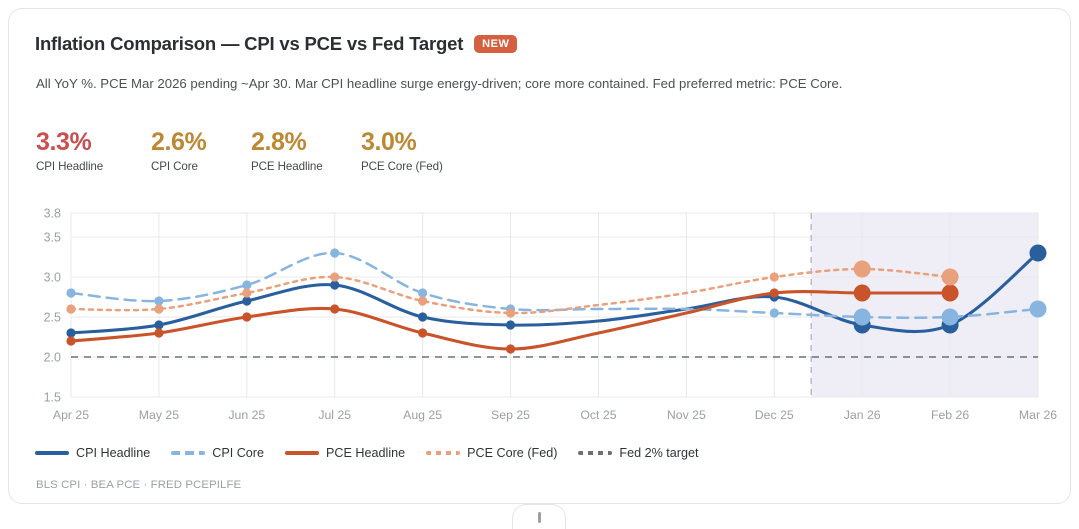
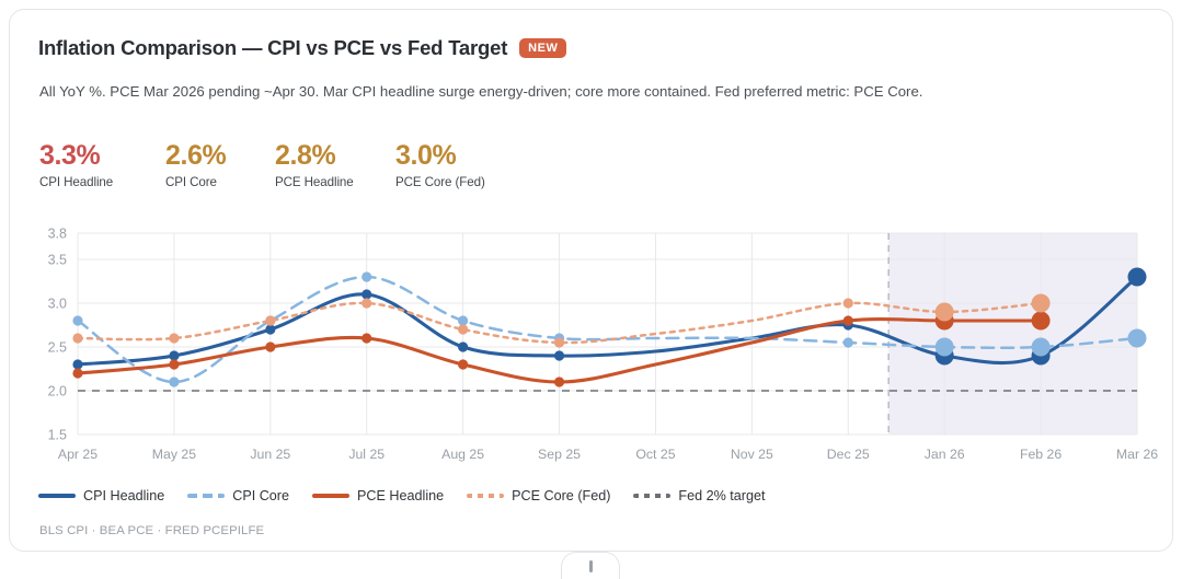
CPI Core/May 25: 2.7 -> 2.1
CPI Core/Jun 25: 2.9 -> 2.8
CPI Headline/Jul 25: 2.9 -> 3.1
PCE Core (Fed)/Jan 26: 3.1 -> 2.9
